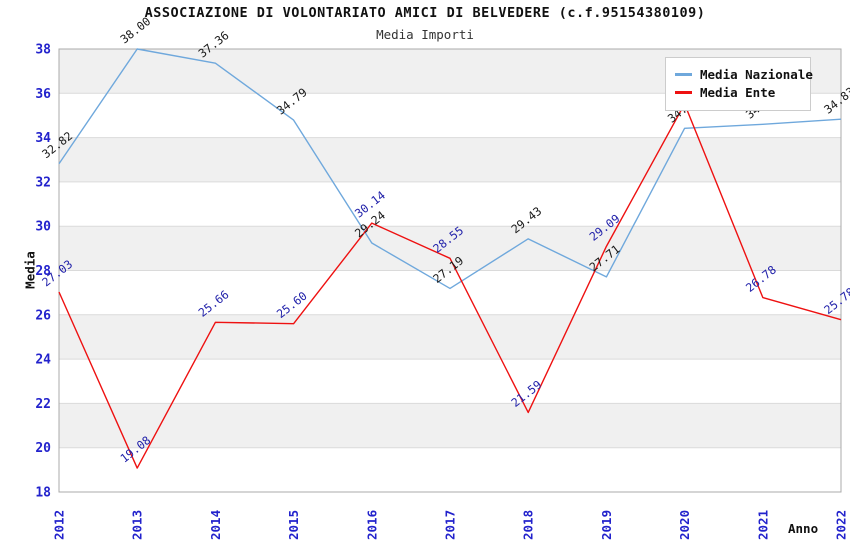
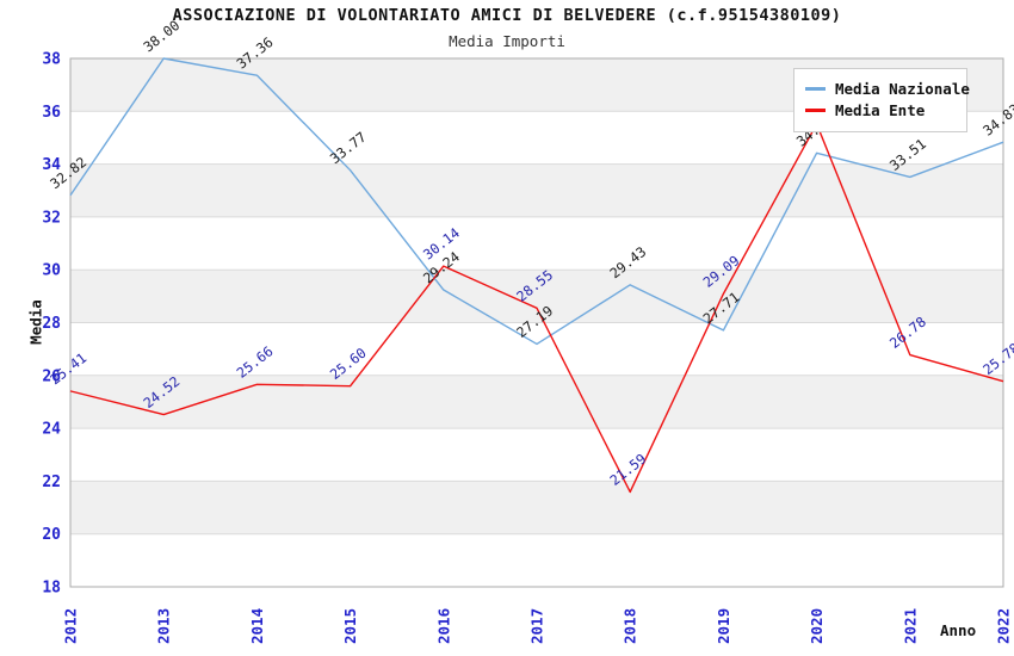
Media Ente/2012: 27.03 -> 25.41
Media Ente/2013: 19.08 -> 24.52
Media Nazionale/2015: 34.79 -> 33.77
Media Nazionale/2021: 34.60 -> 33.51
